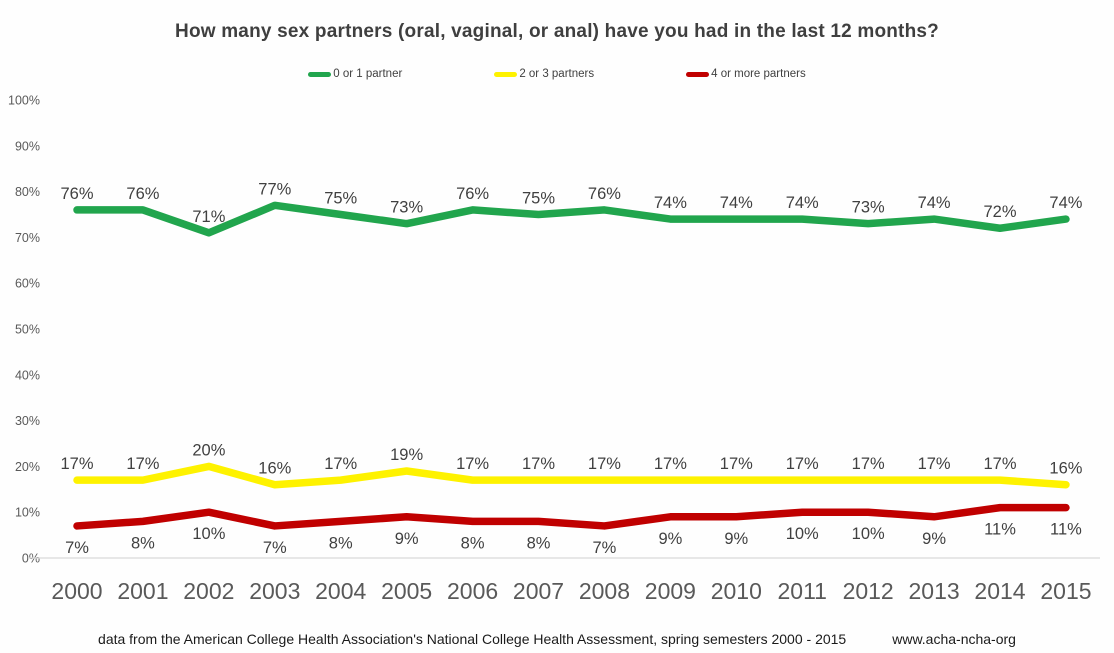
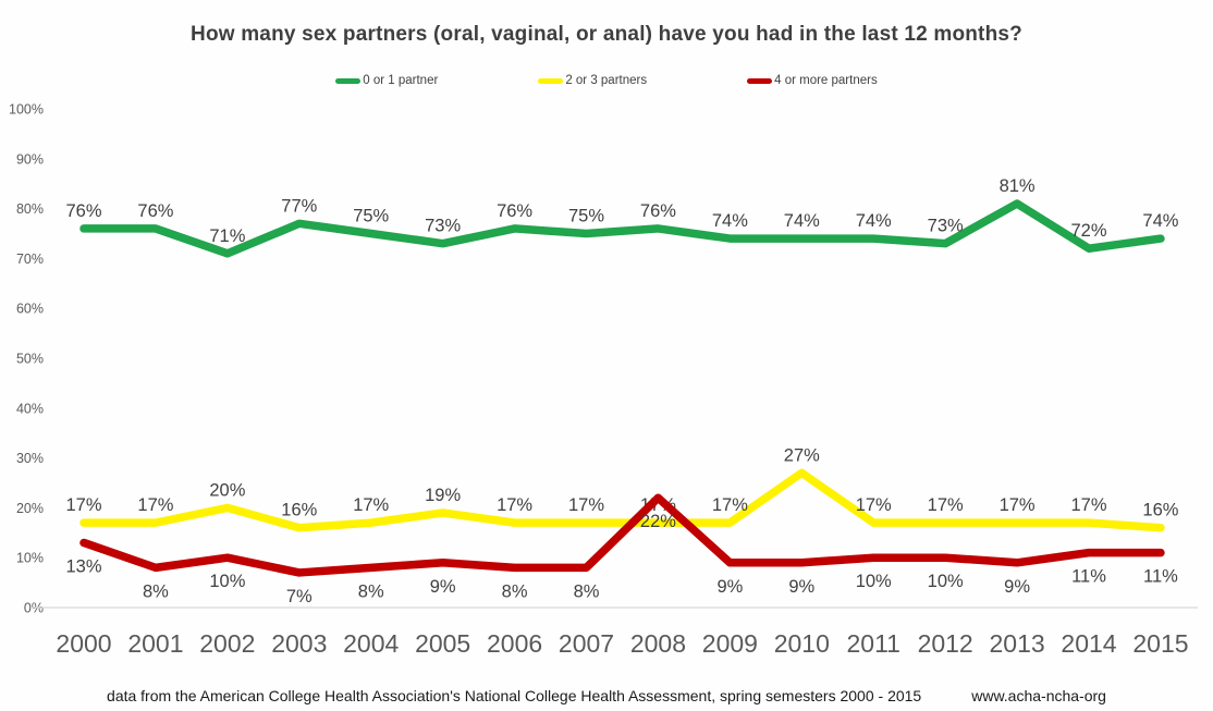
4 or more partners/2000: 7% -> 13%
4 or more partners/2008: 7% -> 22%
2 or 3 partners/2010: 17% -> 27%
0 or 1 partner/2013: 74% -> 81%
